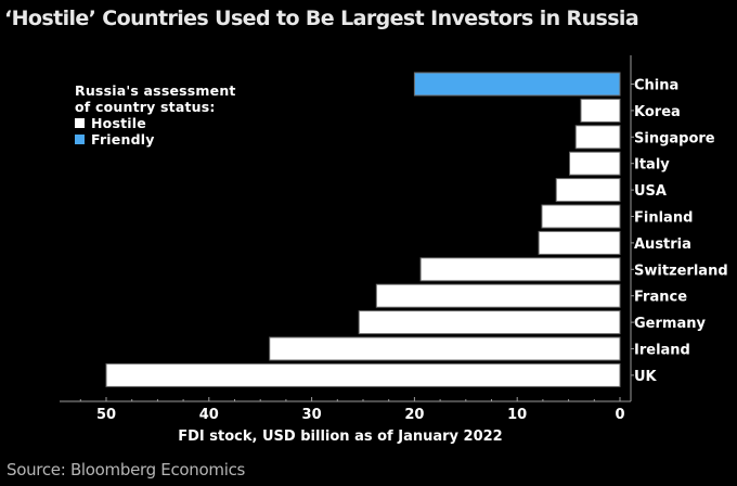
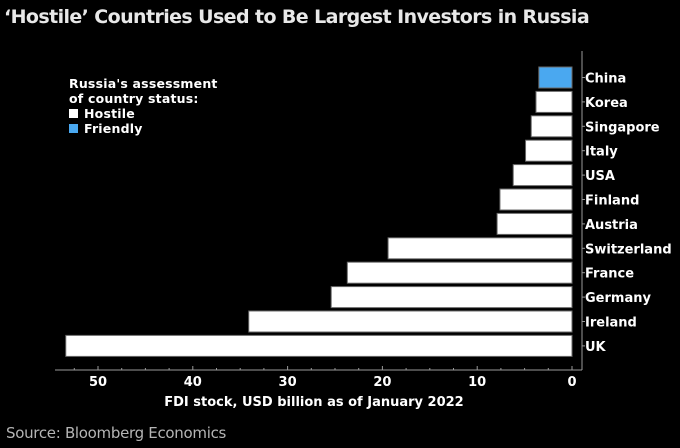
China: 20 -> 4
UK: 50 -> 53
